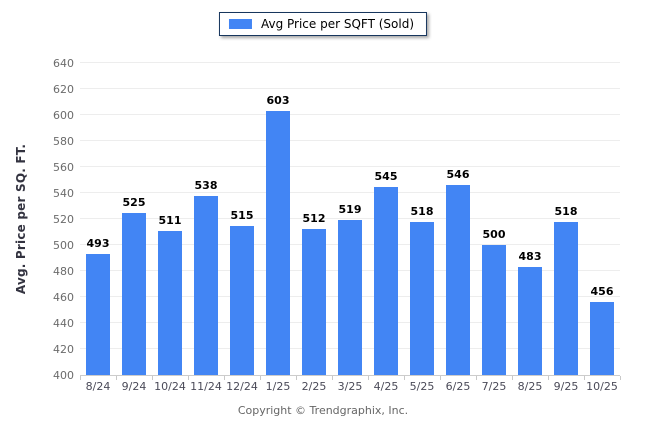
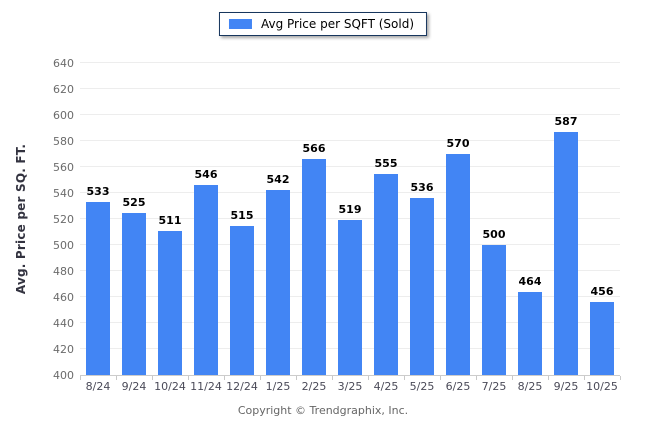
8/24: 493 -> 533
11/24: 538 -> 546
1/25: 603 -> 542
2/25: 512 -> 566
4/25: 545 -> 555
5/25: 518 -> 536
6/25: 546 -> 570
8/25: 483 -> 464
9/25: 518 -> 587
